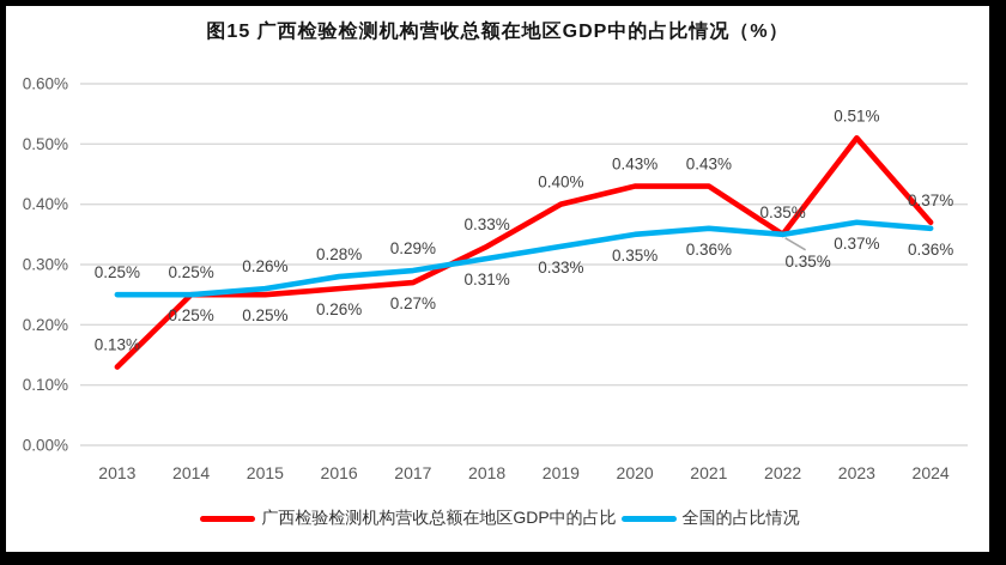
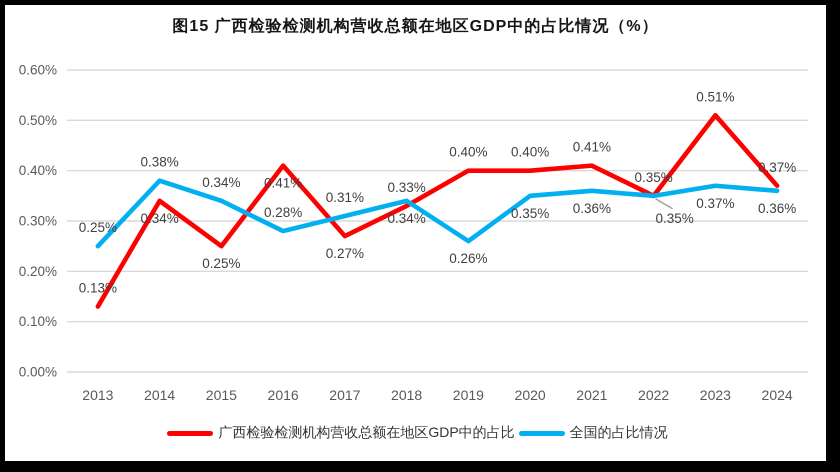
广西检验检测机构营收总额在地区GDP中的占比/2014: 0.25% -> 0.34%
全国的占比情况/2014: 0.25% -> 0.38%
全国的占比情况/2015: 0.26% -> 0.34%
广西检验检测机构营收总额在地区GDP中的占比/2016: 0.26% -> 0.41%
全国的占比情况/2017: 0.29% -> 0.31%
全国的占比情况/2018: 0.31% -> 0.34%
全国的占比情况/2019: 0.33% -> 0.26%
广西检验检测机构营收总额在地区GDP中的占比/2020: 0.43% -> 0.40%
广西检验检测机构营收总额在地区GDP中的占比/2021: 0.43% -> 0.41%
